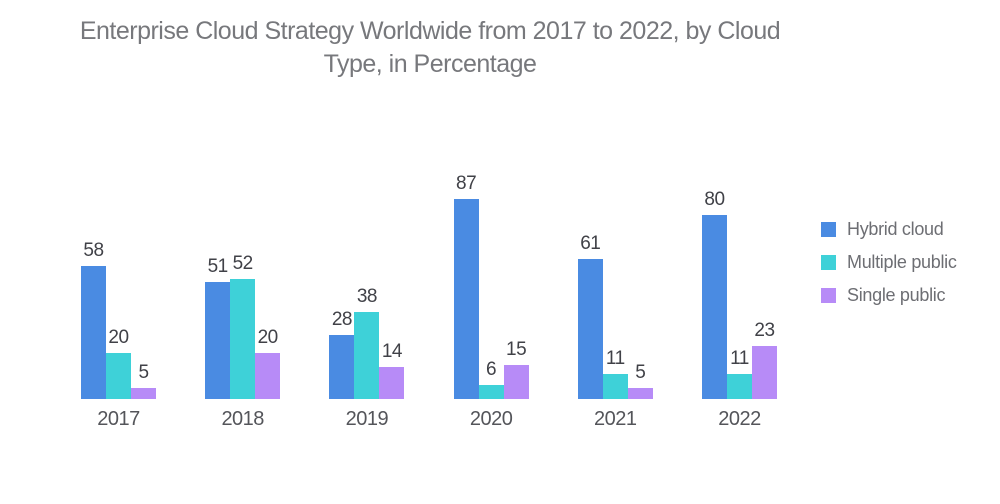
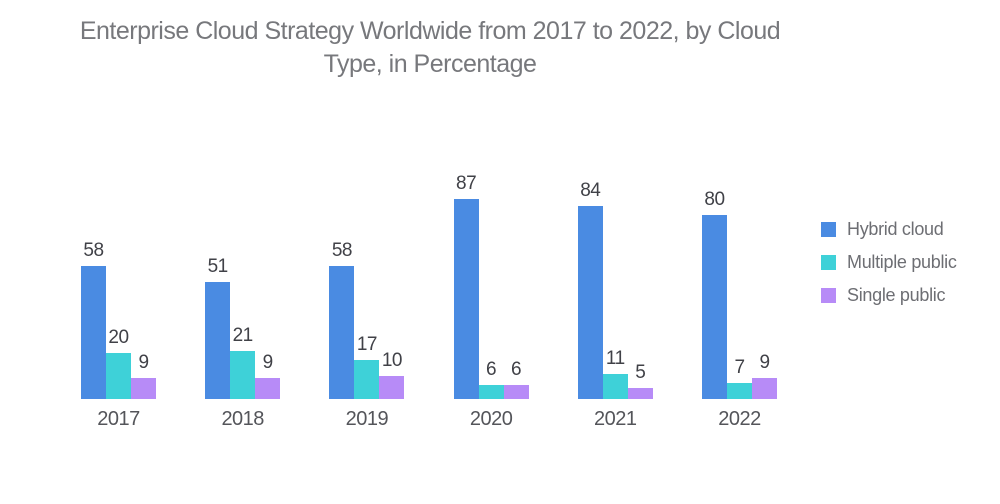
Single public/2017: 5 -> 9
Multiple public/2018: 52 -> 21
Single public/2018: 20 -> 9
Hybrid cloud/2019: 28 -> 58
Multiple public/2019: 38 -> 17
Single public/2019: 14 -> 10
Single public/2020: 15 -> 6
Hybrid cloud/2021: 61 -> 84
Multiple public/2022: 11 -> 7
Single public/2022: 23 -> 9
